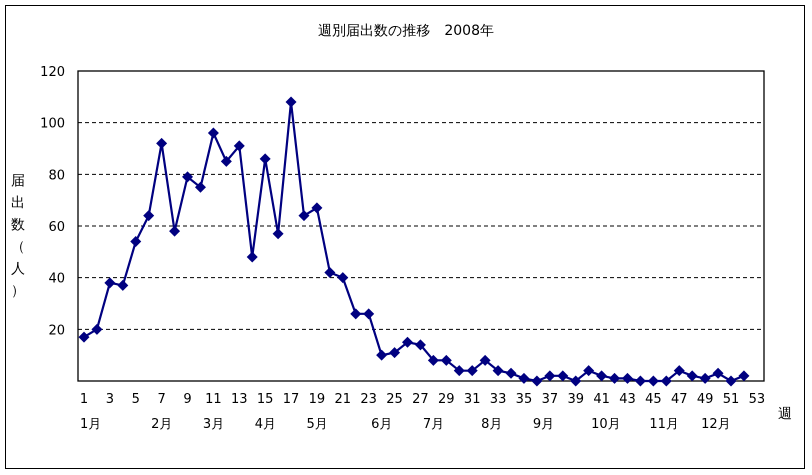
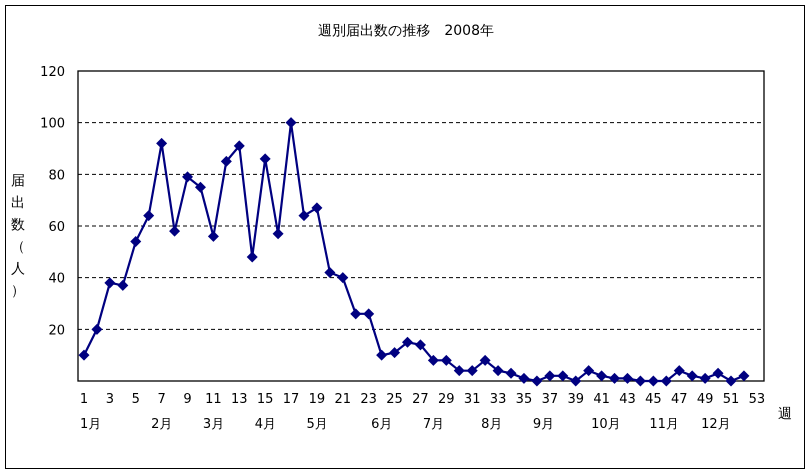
1: 17 -> 10
11: 96 -> 56
17: 108 -> 100
